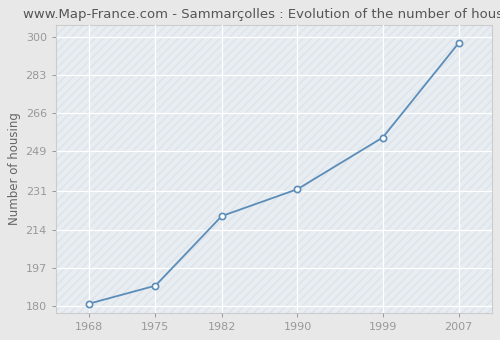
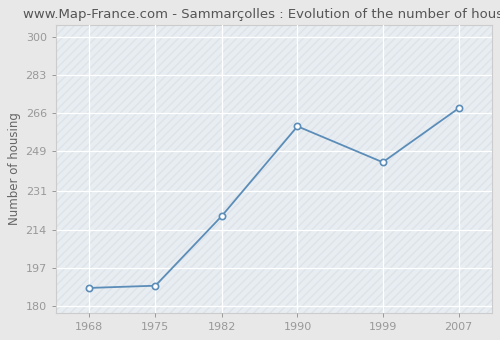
1968: 181 -> 188
1990: 232 -> 260
1999: 255 -> 244
2007: 297 -> 268
